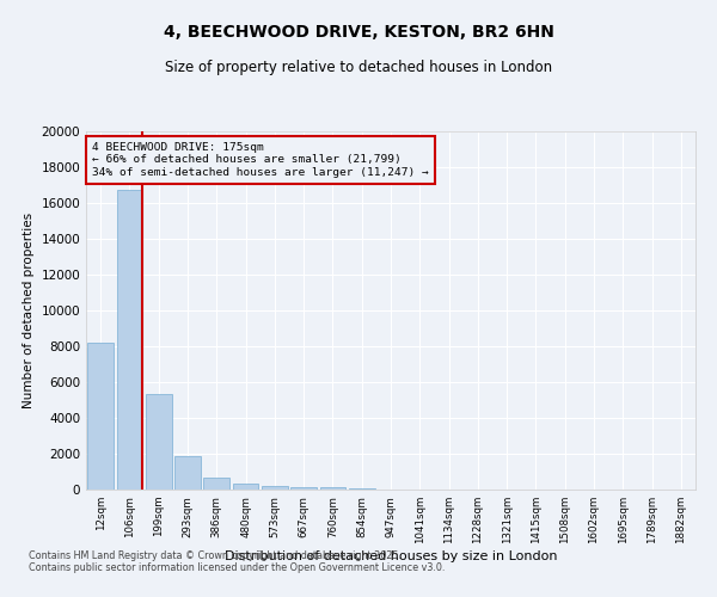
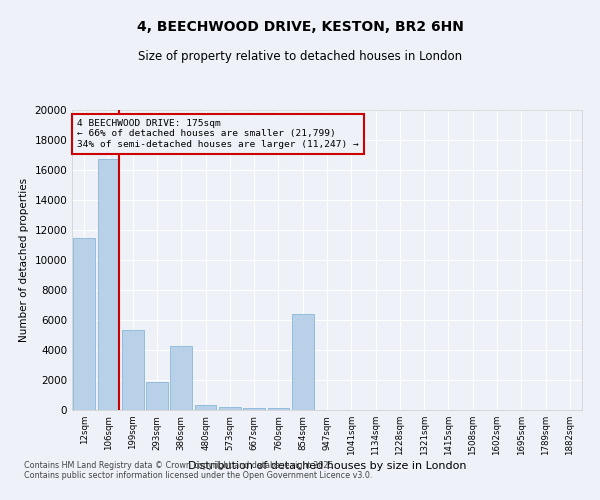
12sqm: 8200 -> 11500
386sqm: 600 -> 4300
854sqm: 100 -> 6400
